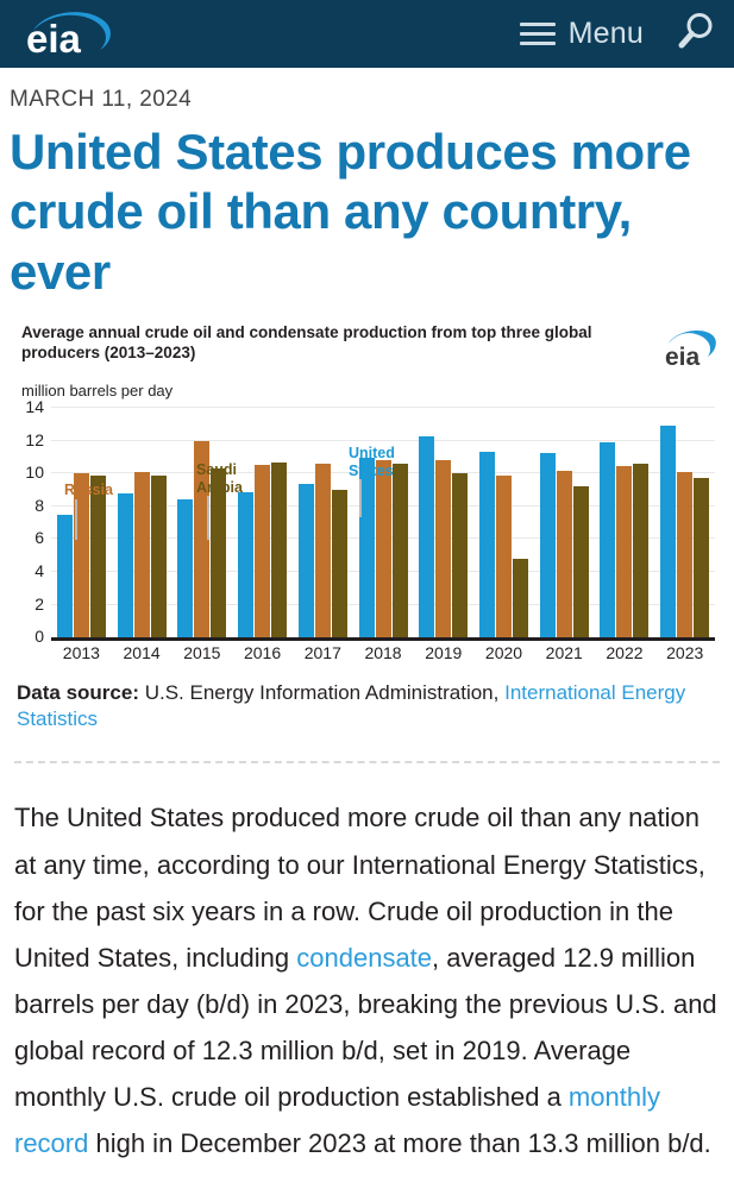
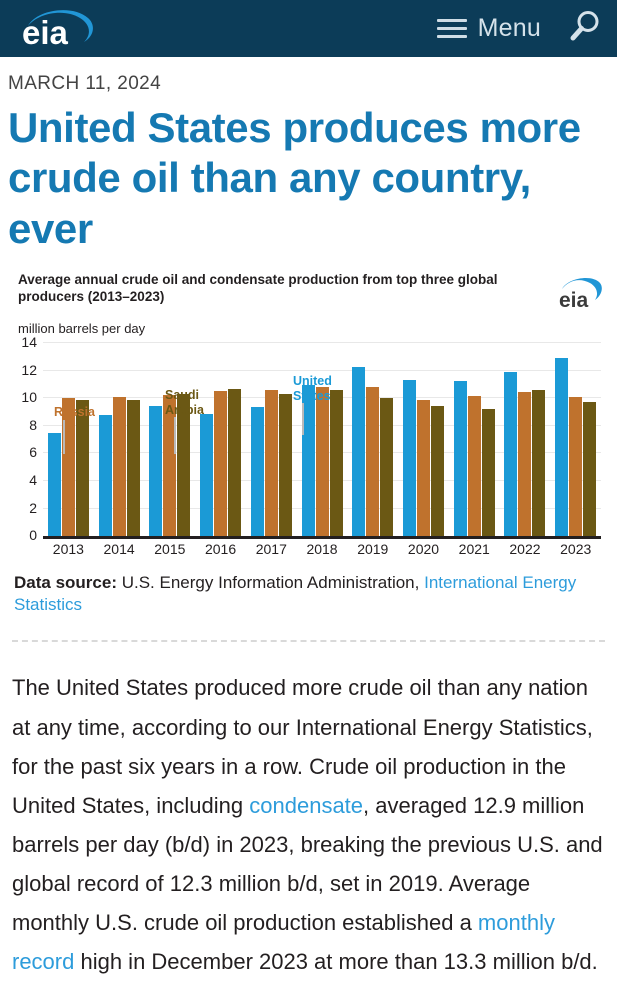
United States/2015: 8.4 -> 9.4
Russia/2015: 12.0 -> 10.2
Saudi Arabia/2017: 9.0 -> 10.3
Saudi Arabia/2020: 4.8 -> 9.4
